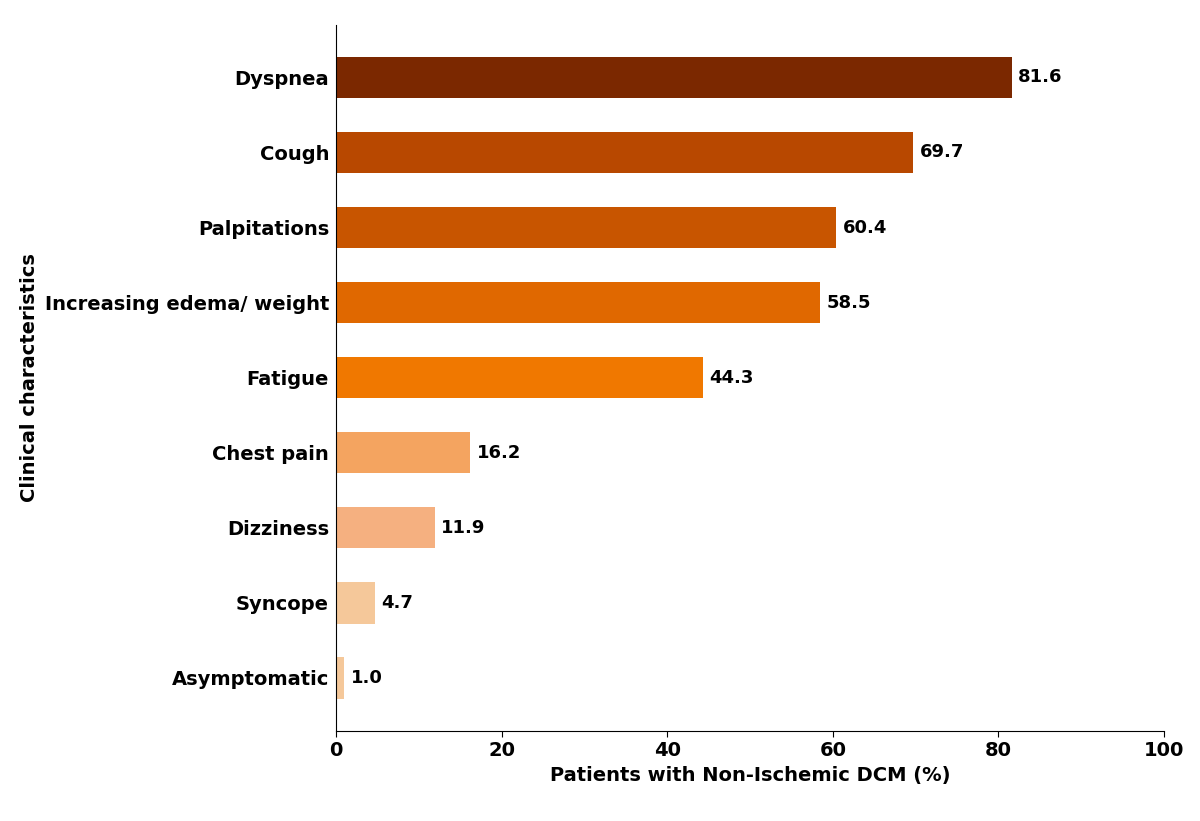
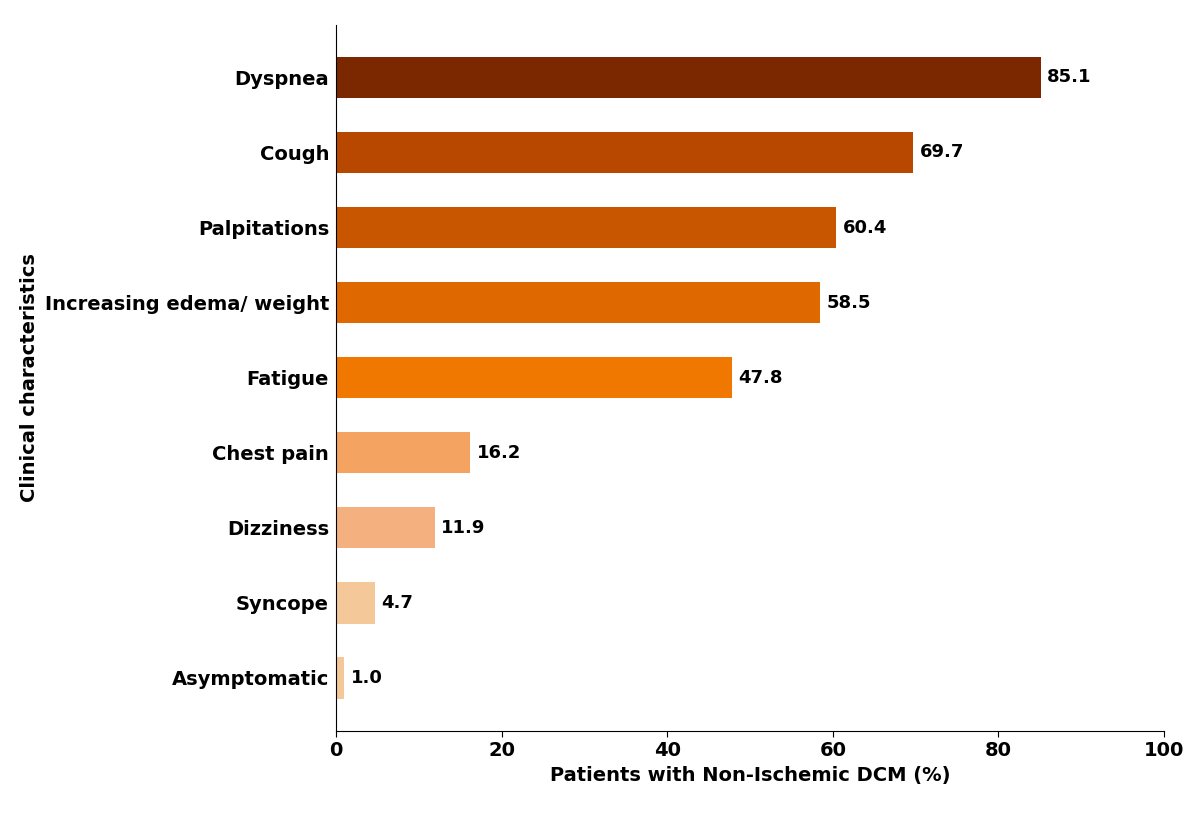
Dyspnea: 81.6 -> 85.1
Fatigue: 44.3 -> 47.8
